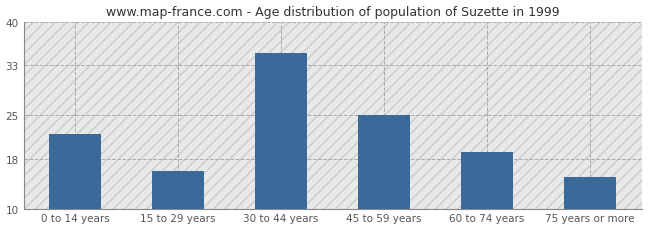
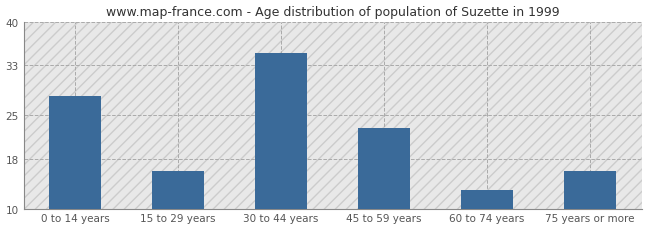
0 to 14 years: 22 -> 28
45 to 59 years: 25 -> 23
60 to 74 years: 19 -> 13
75 years or more: 15 -> 16
